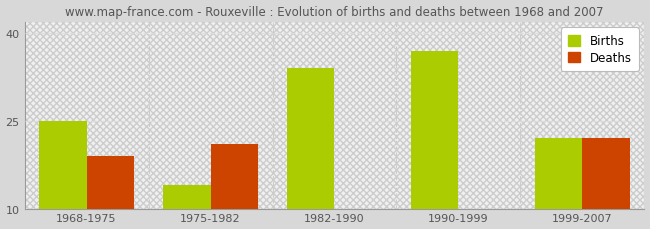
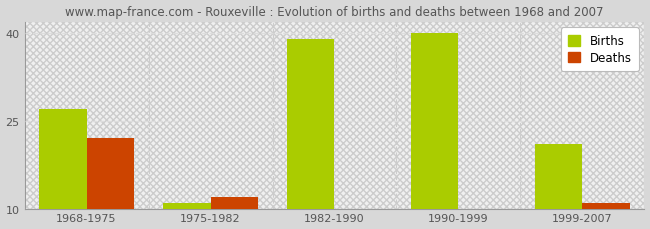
Births/1968-1975: 25 -> 27
Deaths/1968-1975: 19 -> 22
Births/1975-1982: 14 -> 11
Deaths/1975-1982: 21 -> 12
Births/1982-1990: 34 -> 39
Births/1990-1999: 37 -> 40
Births/1999-2007: 22 -> 21
Deaths/1999-2007: 22 -> 11
